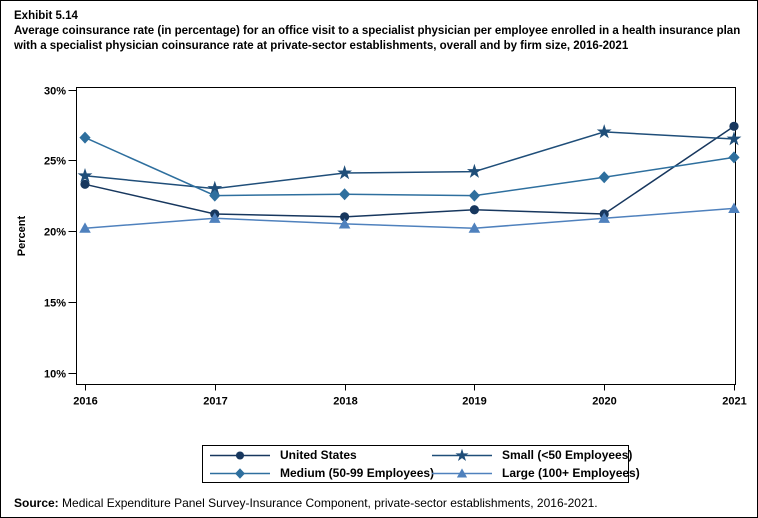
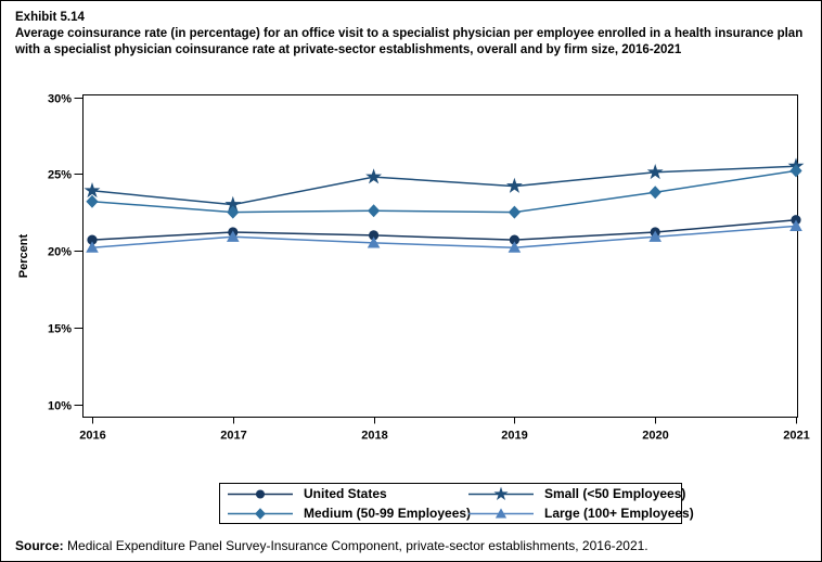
United States/2016: 23.3% -> 20.7%
Medium (50-99 Employees)/2016: 26.6% -> 23.2%
Small (<50 Employees)/2018: 24.1% -> 24.8%
United States/2019: 21.5% -> 20.7%
Small (<50 Employees)/2020: 27.0% -> 25.1%
United States/2021: 27.4% -> 22.0%
Small (<50 Employees)/2021: 26.5% -> 25.5%
